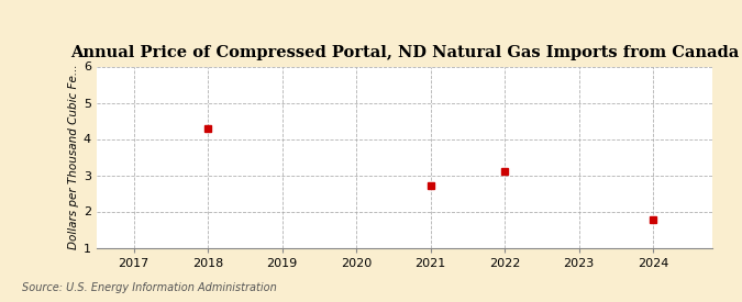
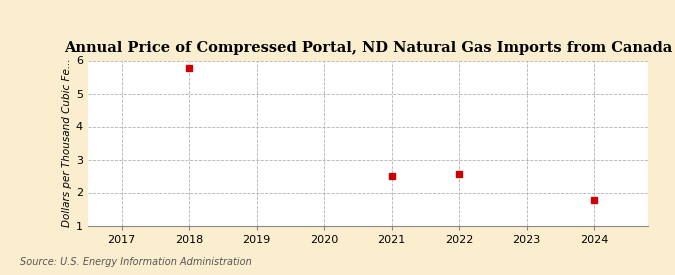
2018: 4.30 -> 5.77
2021: 2.70 -> 2.50
2022: 3.10 -> 2.55
